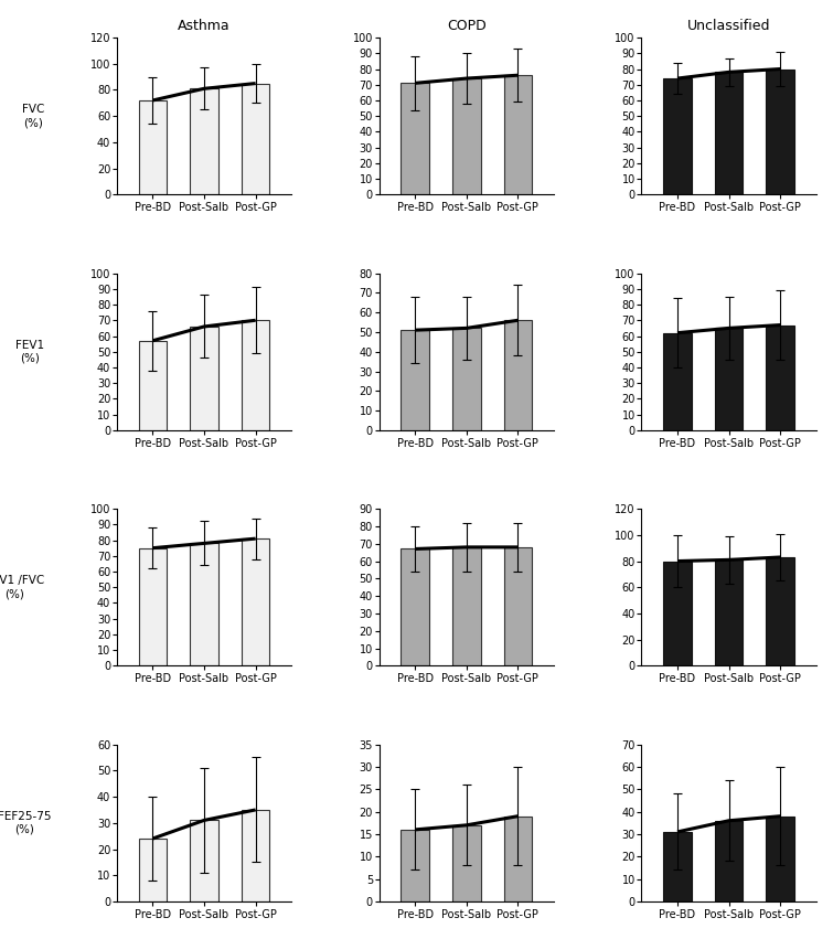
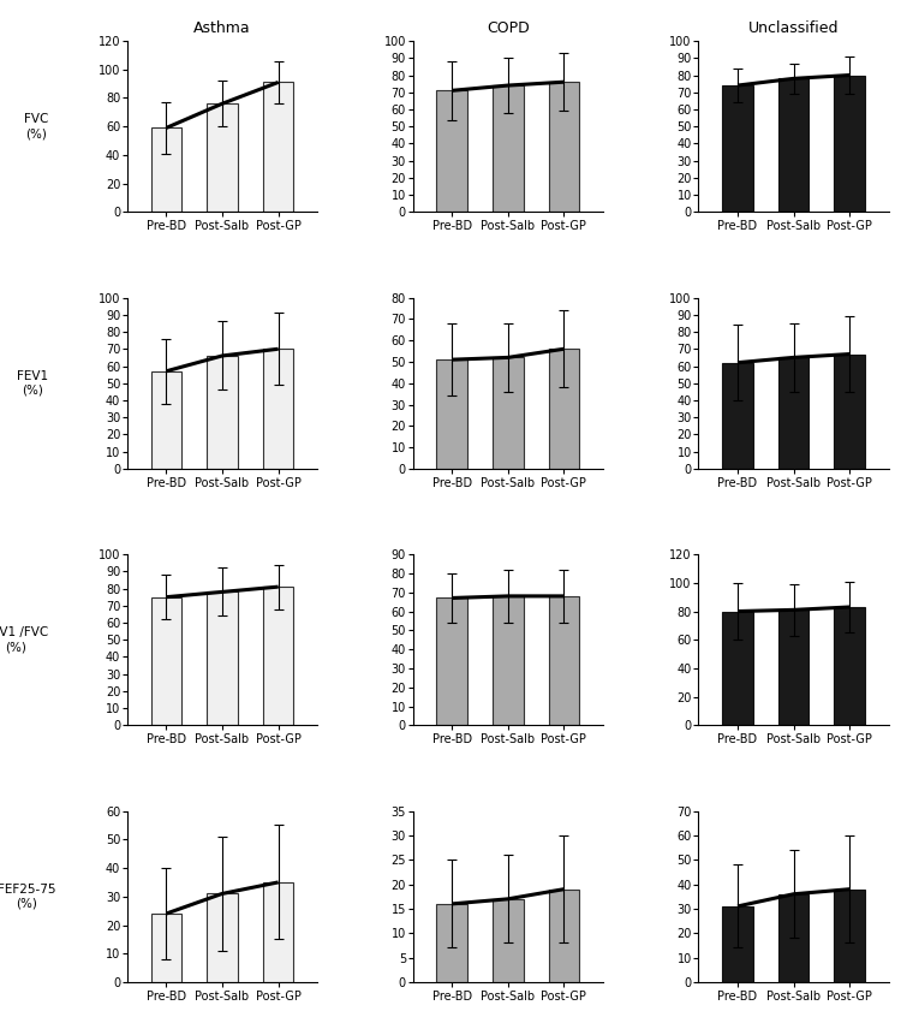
Asthma/Pre-BD: 72 -> 59
Asthma/Post-Salb: 81 -> 76
Asthma/Post-GP: 85 -> 91
